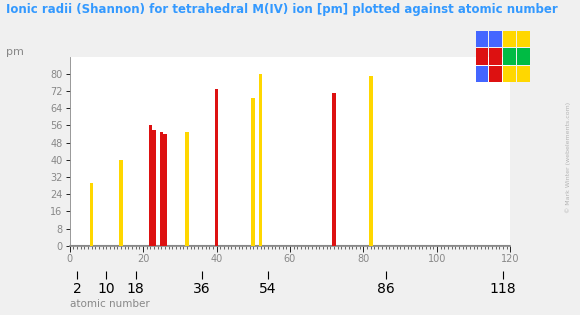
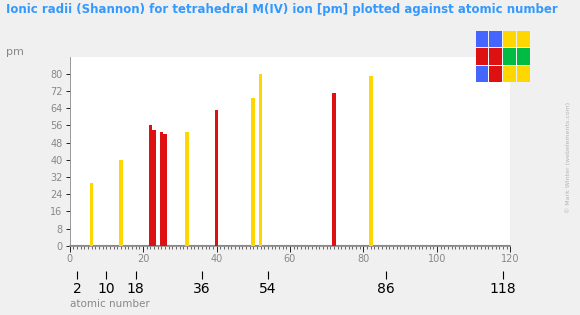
40: 73 -> 63
